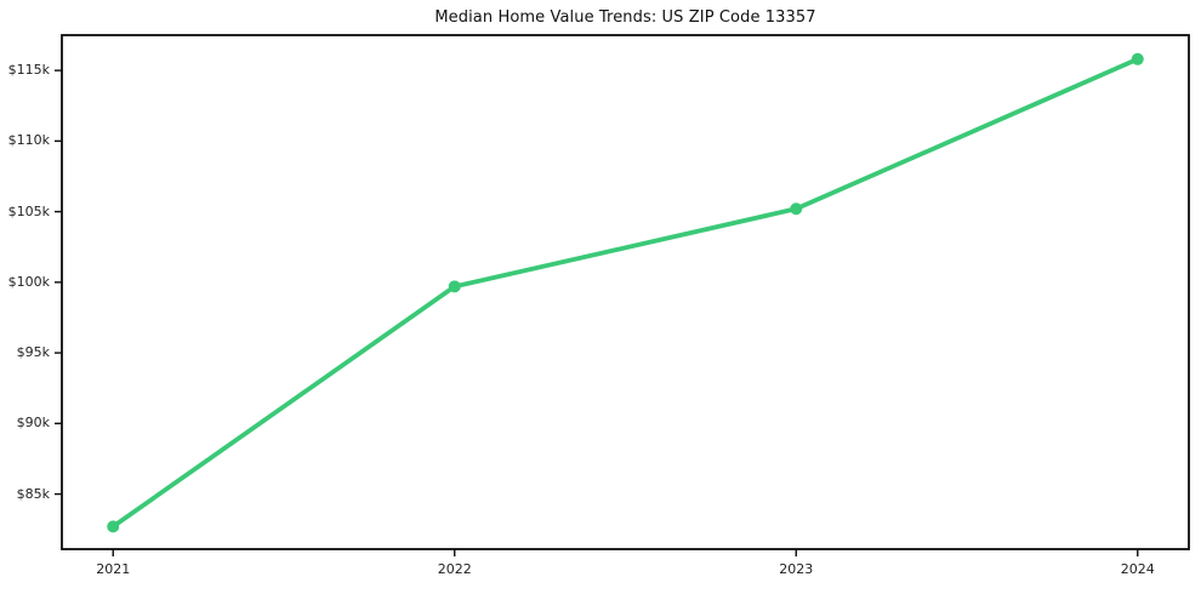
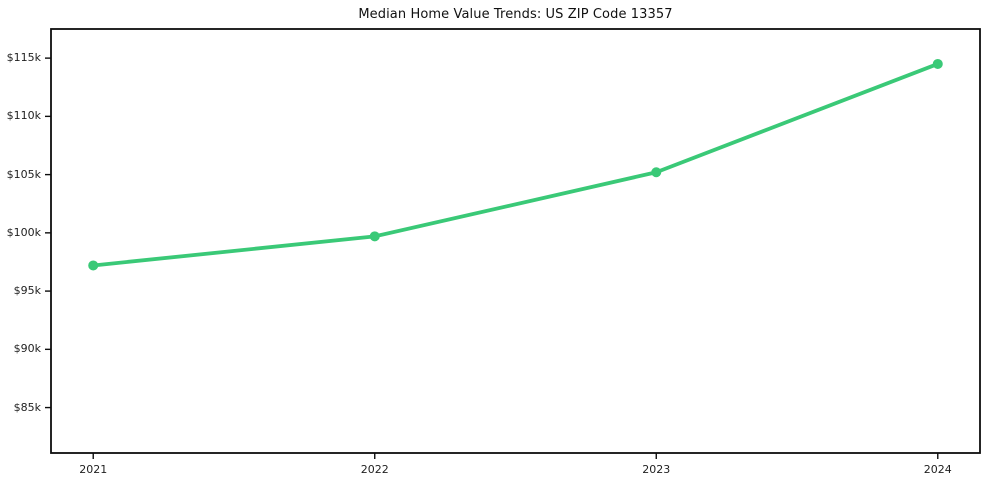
2021: $82.7k -> $97.2k
2024: $115.8k -> $114.5k
